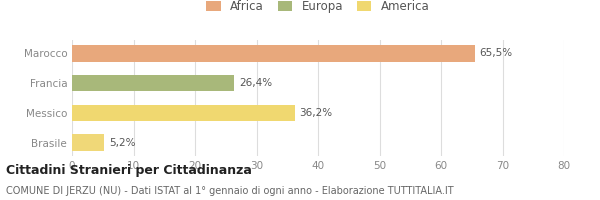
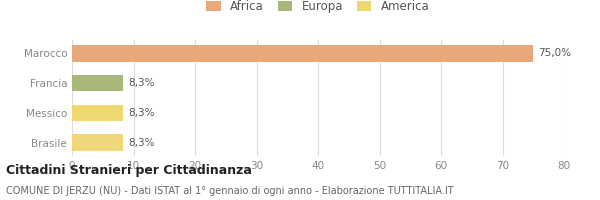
Marocco: 65,5% -> 75,0%
Francia: 26,4% -> 8,3%
Messico: 36,2% -> 8,3%
Brasile: 5,2% -> 8,3%
